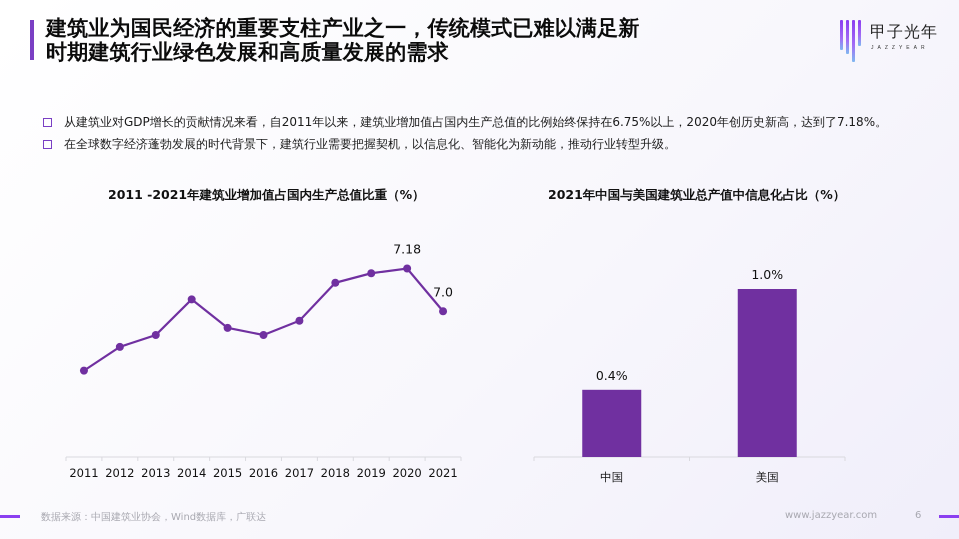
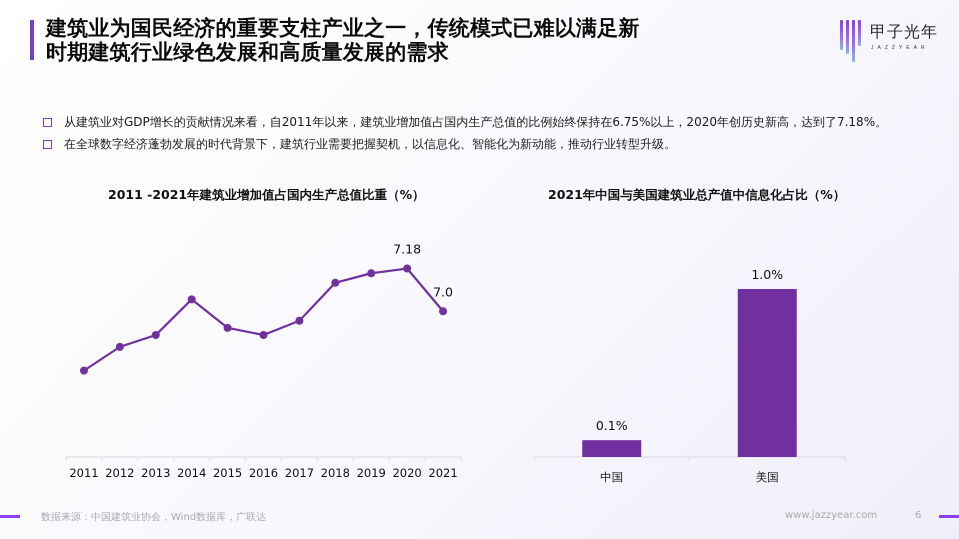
2021年中国与美国建筑业总产值中信息化占比（%）/中国: 0.4% -> 0.1%
